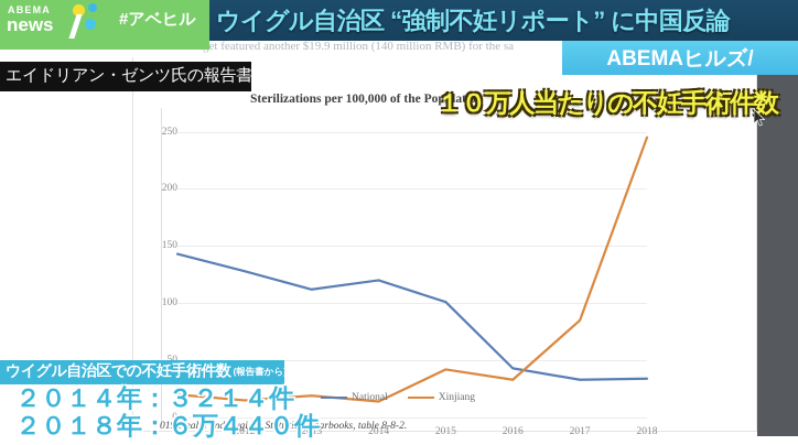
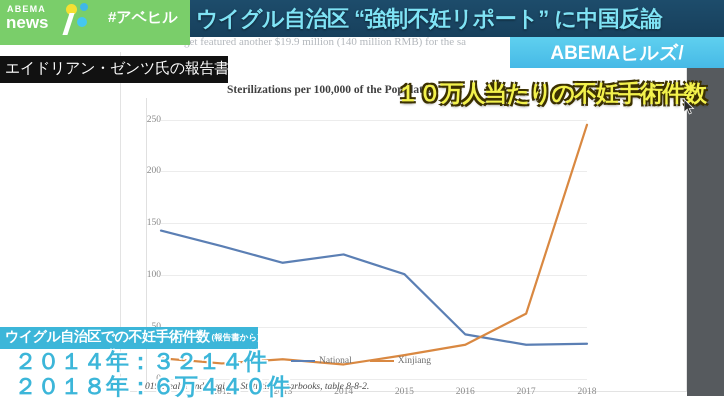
Xinjiang/2015: 42 -> 23
Xinjiang/2017: 85 -> 63
